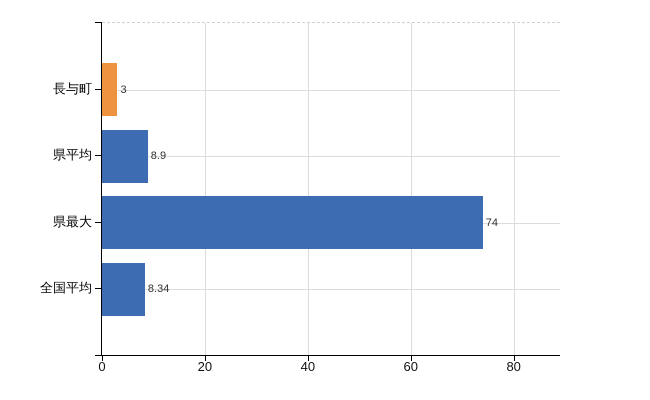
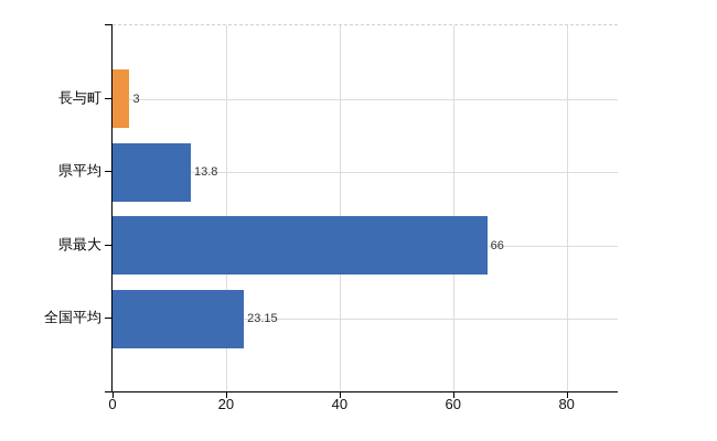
県平均: 8.9 -> 13.8
県最大: 74 -> 66
全国平均: 8.34 -> 23.15
